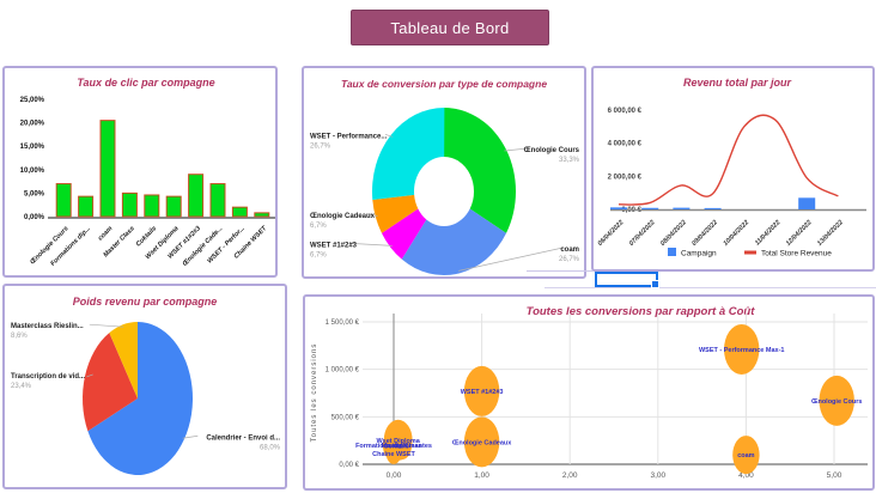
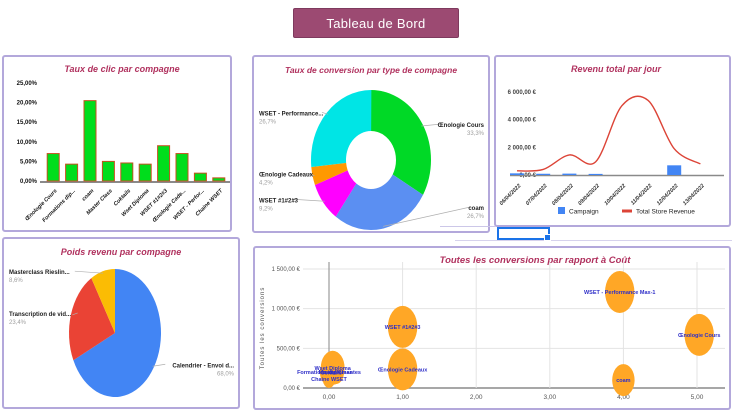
Taux de conversion par type de compagne/WSET #1#2#3: 6,7% -> 9,2%
Taux de conversion par type de compagne/Œnologie Cadeaux: 6,7% -> 4,2%
